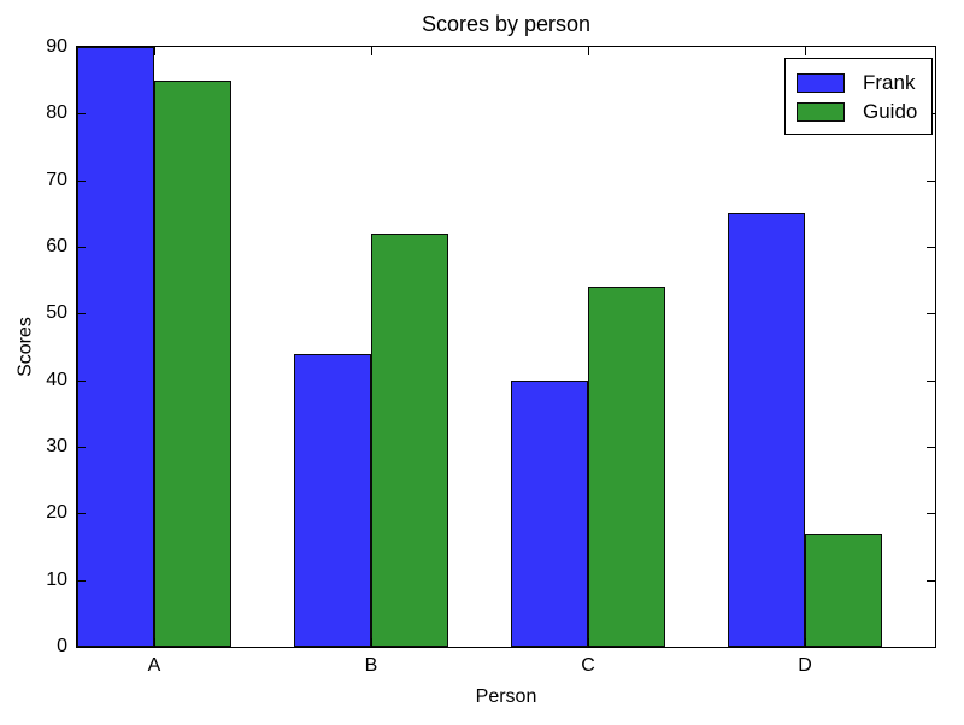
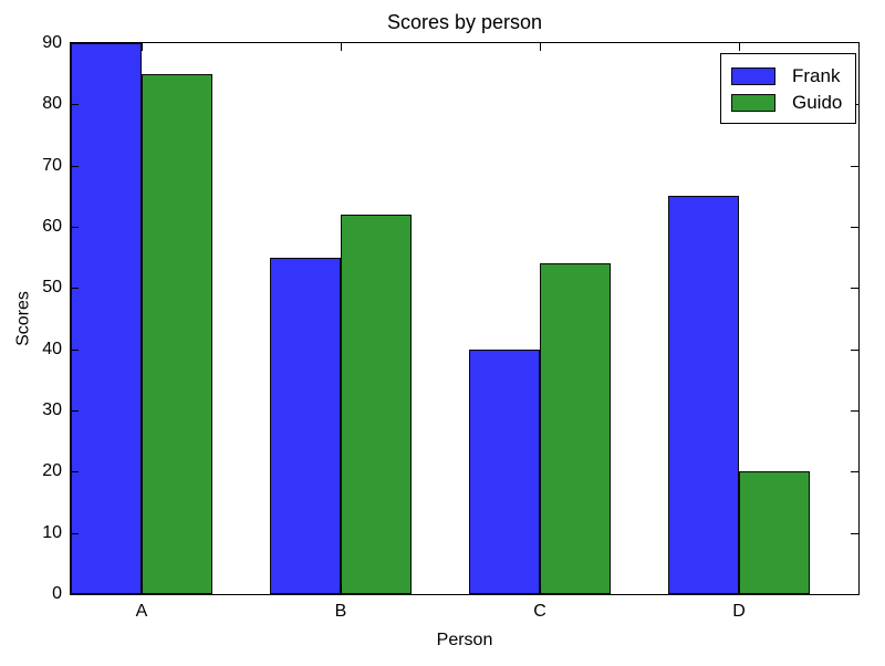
Frank/B: 44 -> 55
Guido/D: 17 -> 20
